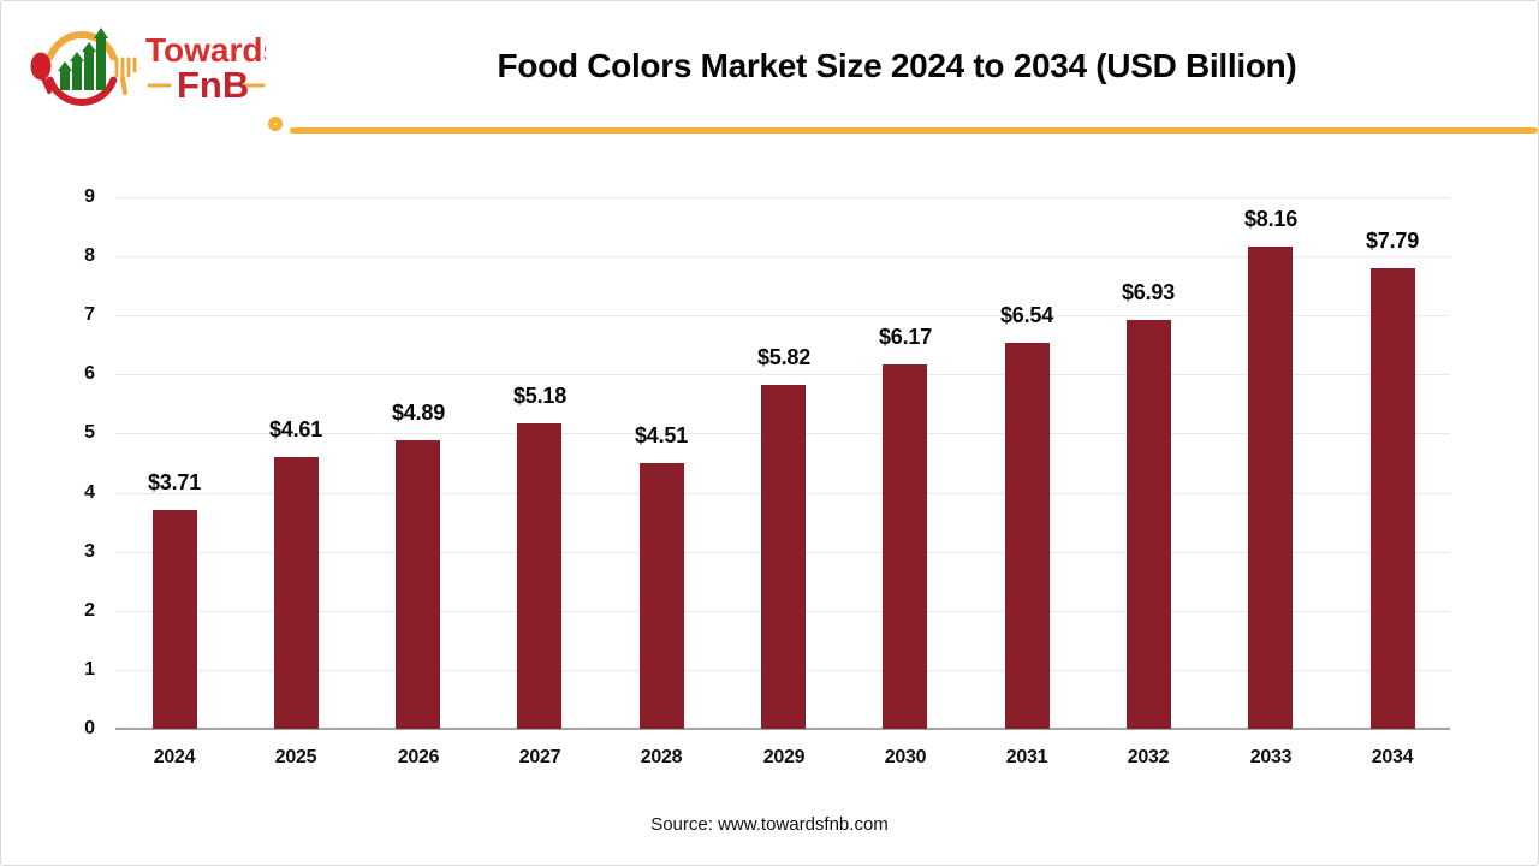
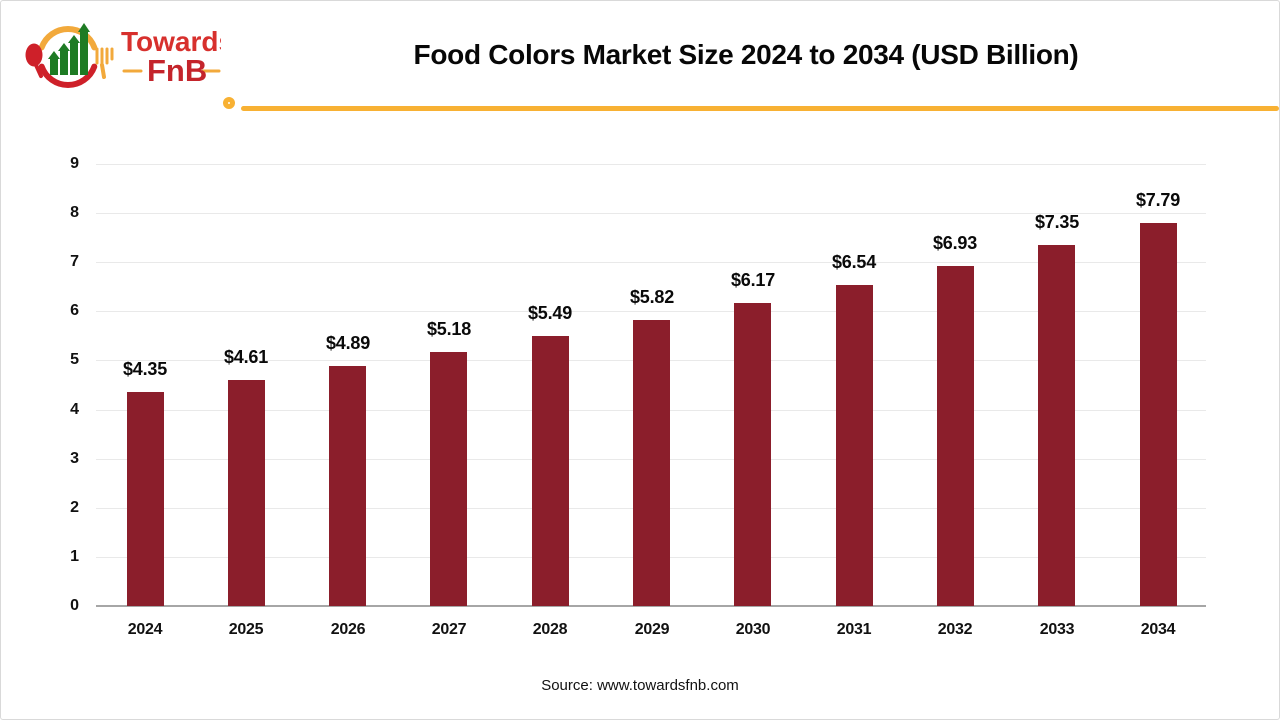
2024: $3.71 -> $4.35
2028: $4.51 -> $5.49
2033: $8.16 -> $7.35
